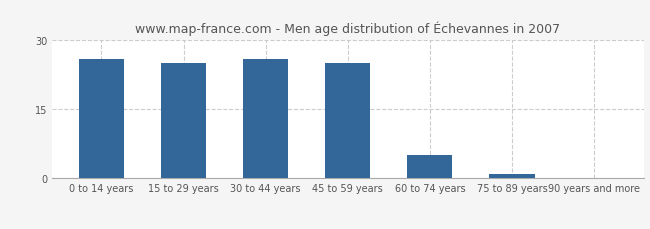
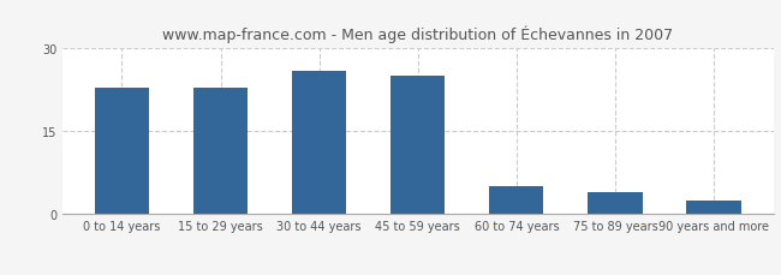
0 to 14 years: 26.0 -> 23.0
15 to 29 years: 25.0 -> 23.0
75 to 89 years: 1.0 -> 4.0
90 years and more: 0.1 -> 2.5
